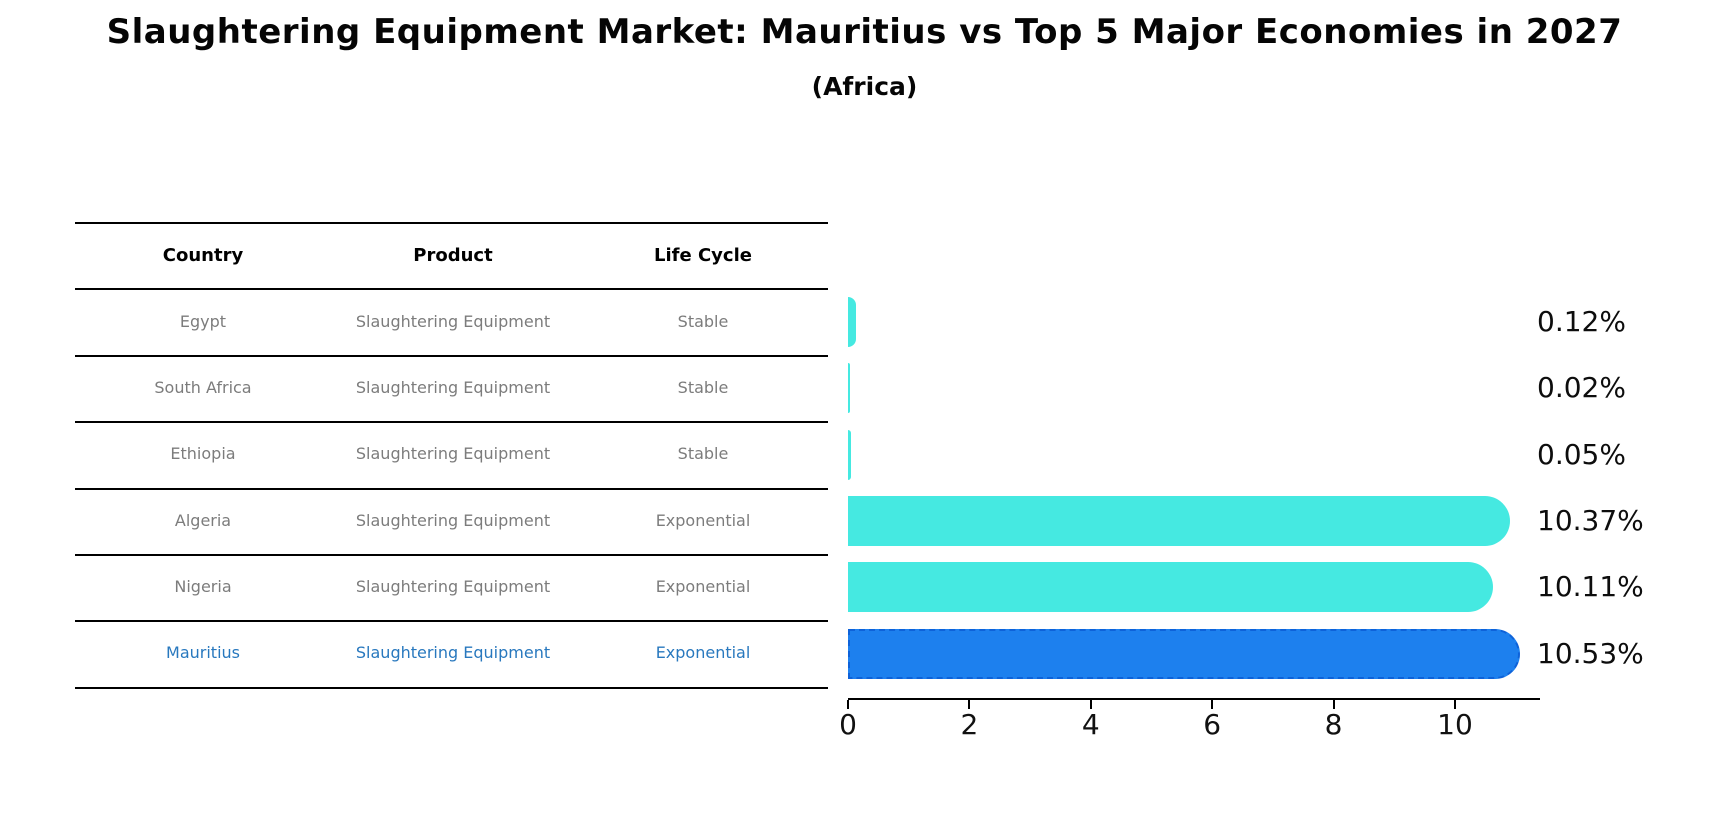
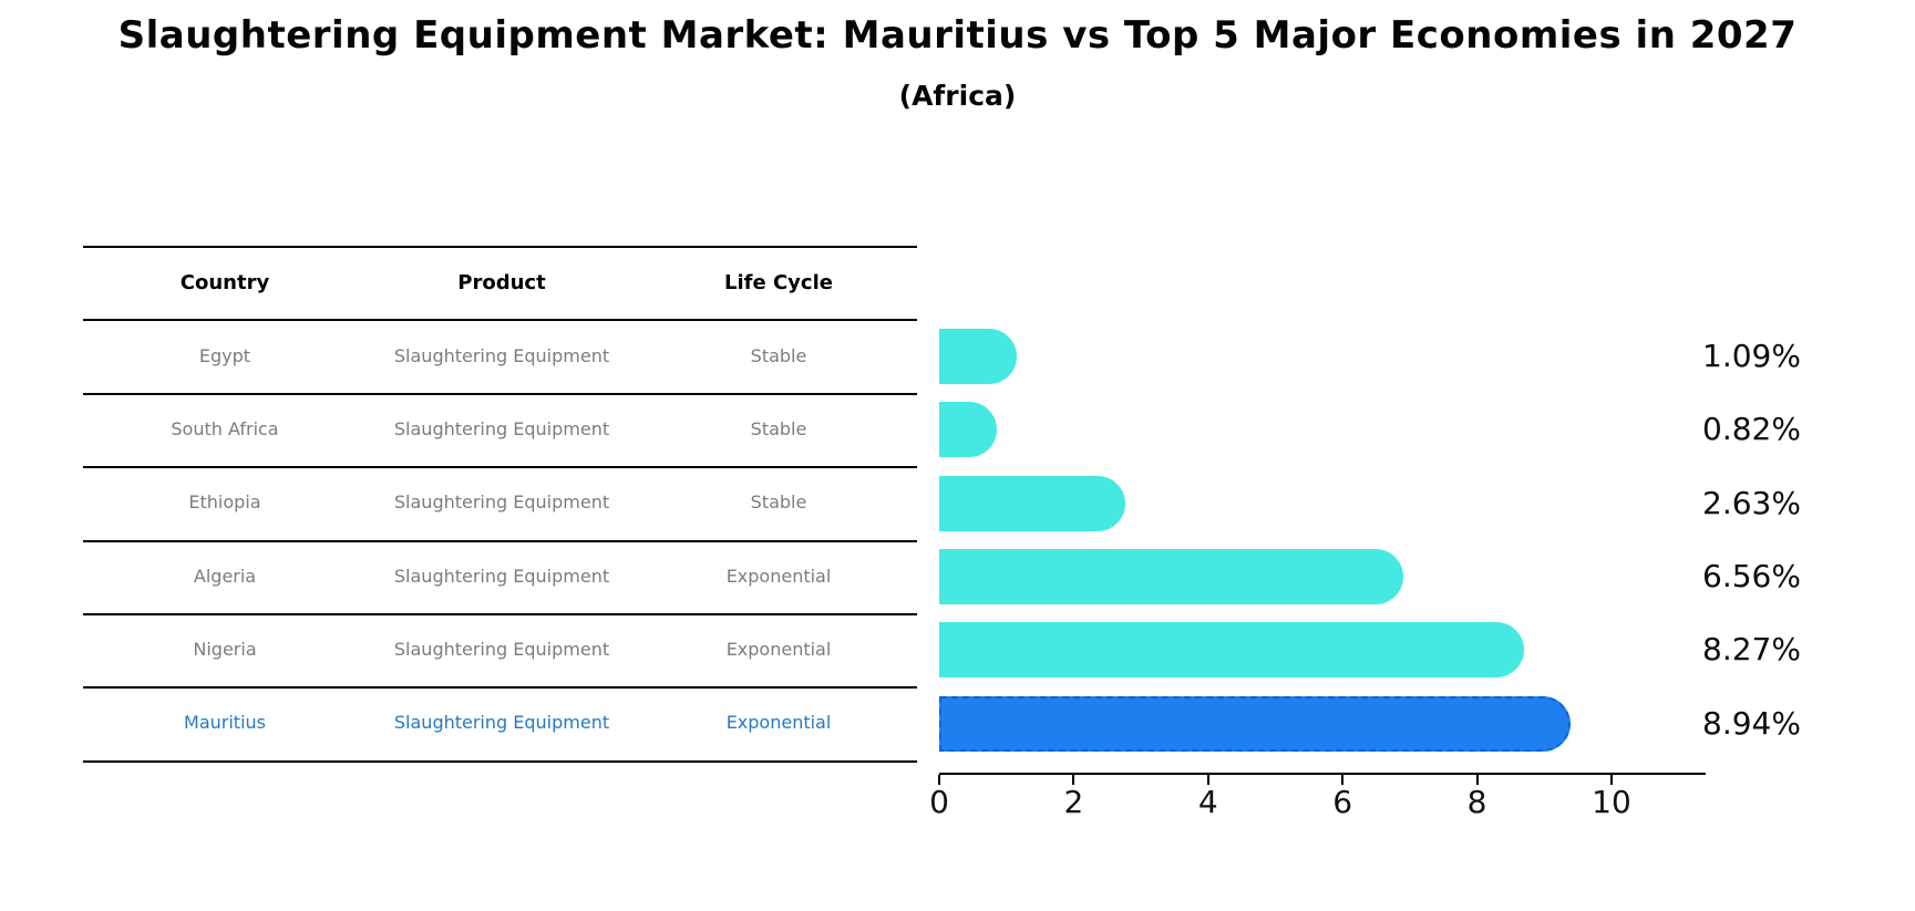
Egypt: 0.12% -> 1.09%
South Africa: 0.02% -> 0.82%
Ethiopia: 0.05% -> 2.63%
Algeria: 10.37% -> 6.56%
Nigeria: 10.11% -> 8.27%
Mauritius: 10.53% -> 8.94%
